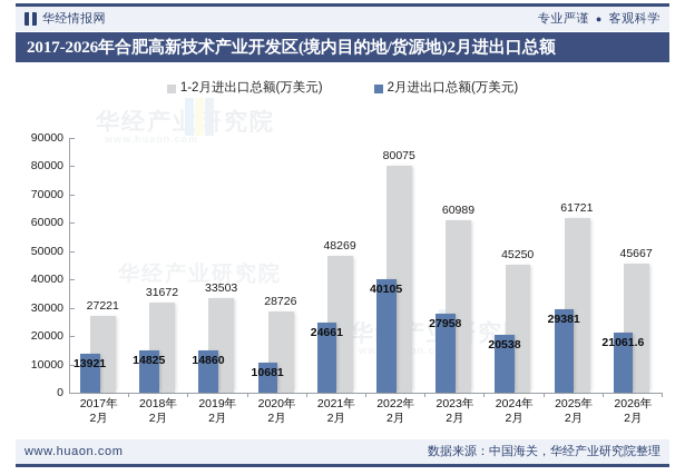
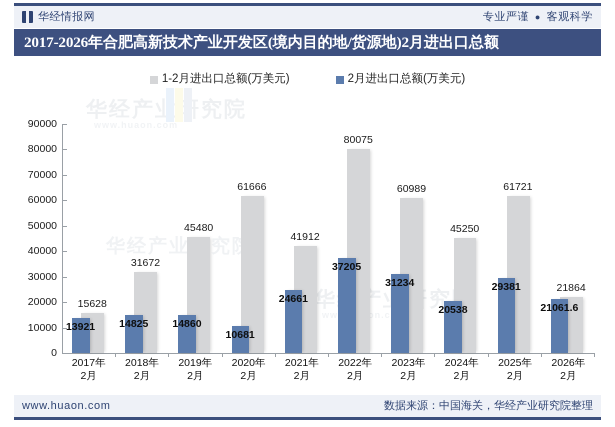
1-2月进出口总额(万美元)/2017年 2月: 27221 -> 15628
1-2月进出口总额(万美元)/2019年 2月: 33503 -> 45480
1-2月进出口总额(万美元)/2020年 2月: 28726 -> 61666
1-2月进出口总额(万美元)/2021年 2月: 48269 -> 41912
2月进出口总额(万美元)/2022年 2月: 40105 -> 37205
2月进出口总额(万美元)/2023年 2月: 27958 -> 31234
1-2月进出口总额(万美元)/2026年 2月: 45667 -> 21864
